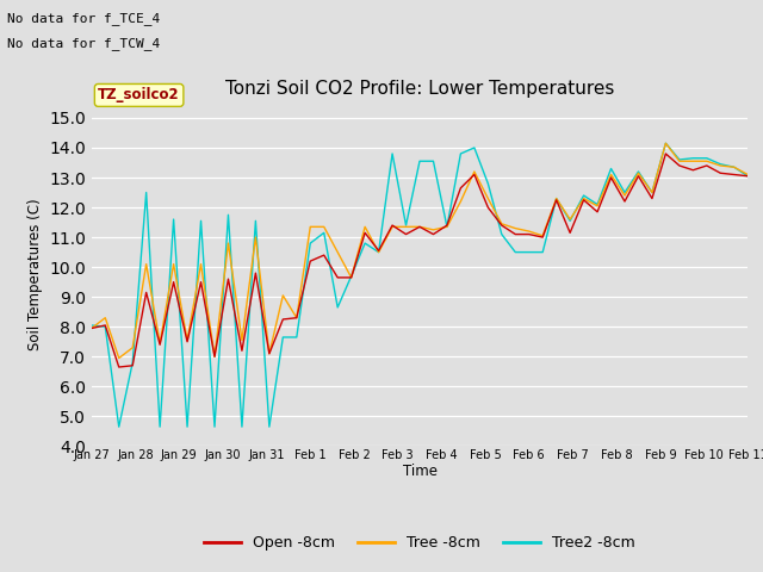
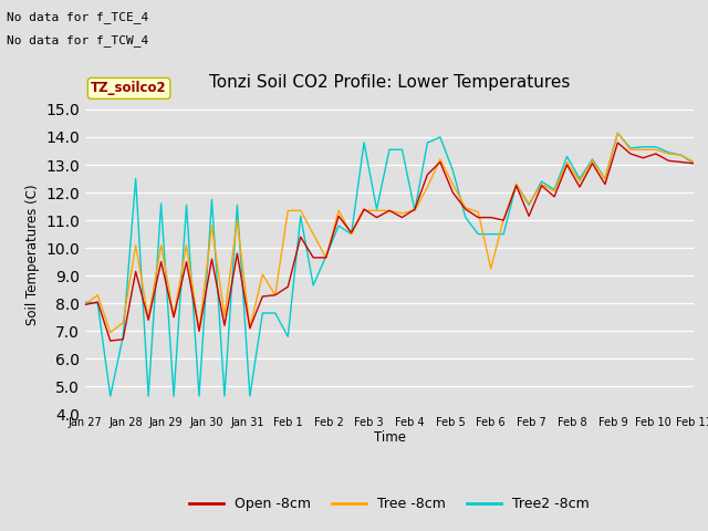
Open -8cm/Feb 1: 10.20 -> 8.60
Tree2 -8cm/Feb 1: 10.80 -> 6.80
Tree -8cm/Feb 6: 11.20 -> 9.25
